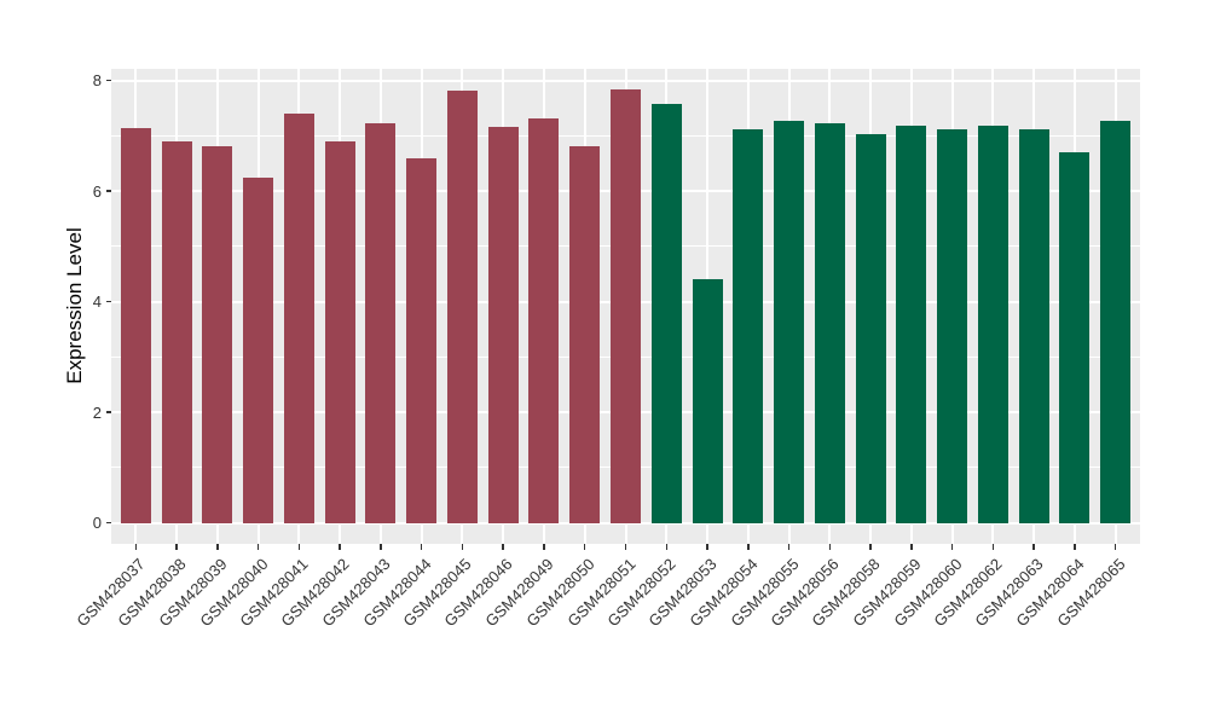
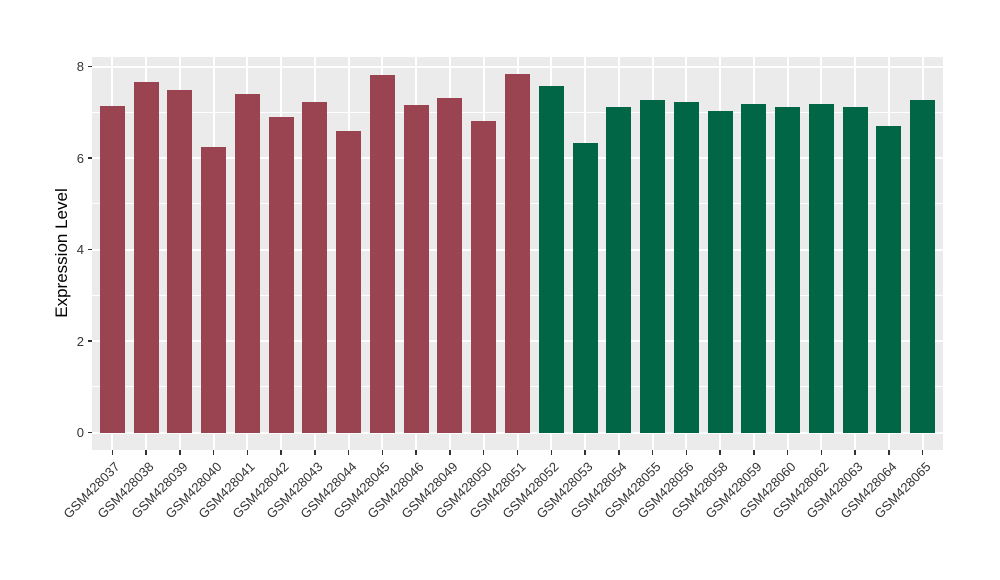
GSM428038: 6.9 -> 7.7
GSM428039: 6.8 -> 7.5
GSM428053: 4.4 -> 6.3
